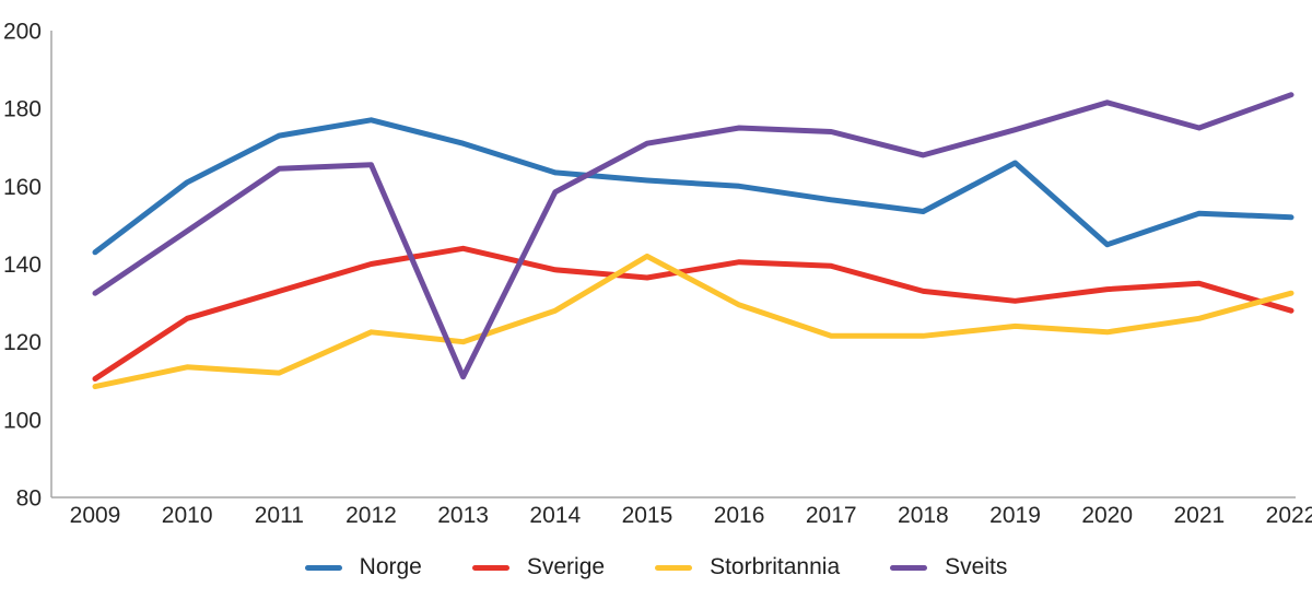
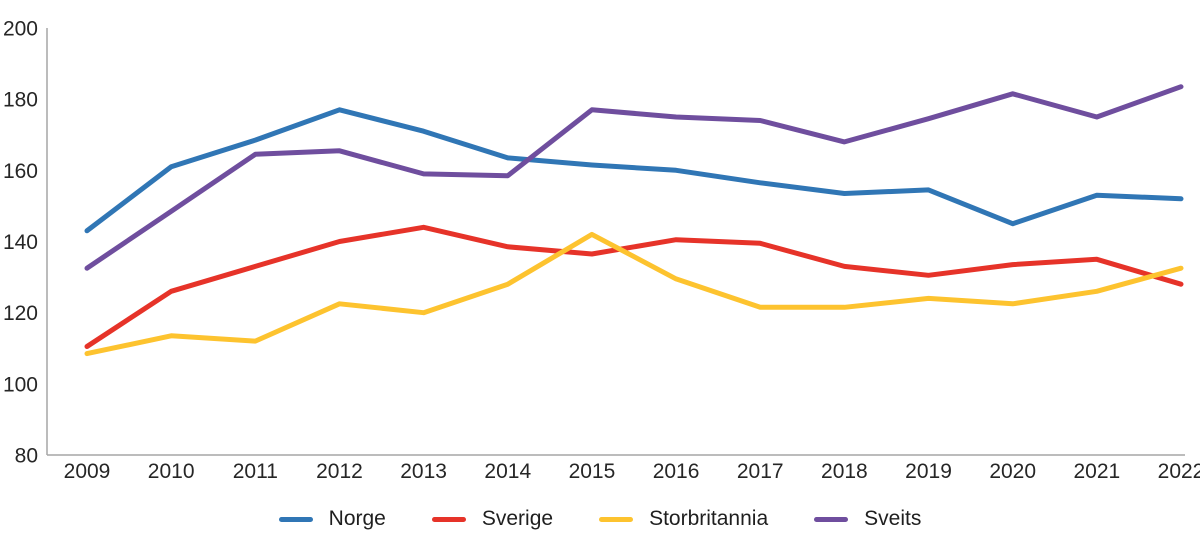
Norge/2011: 173 -> 168
Sveits/2013: 111 -> 159
Sveits/2015: 171 -> 177
Norge/2019: 166 -> 154
